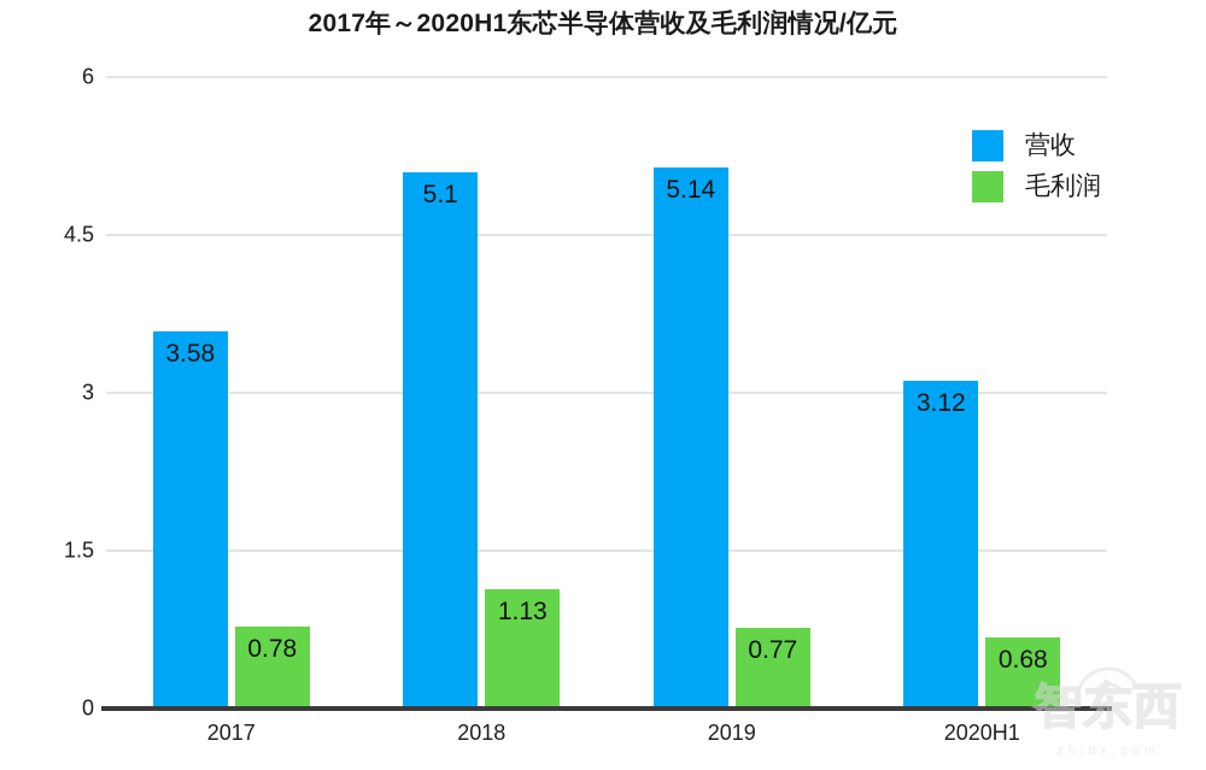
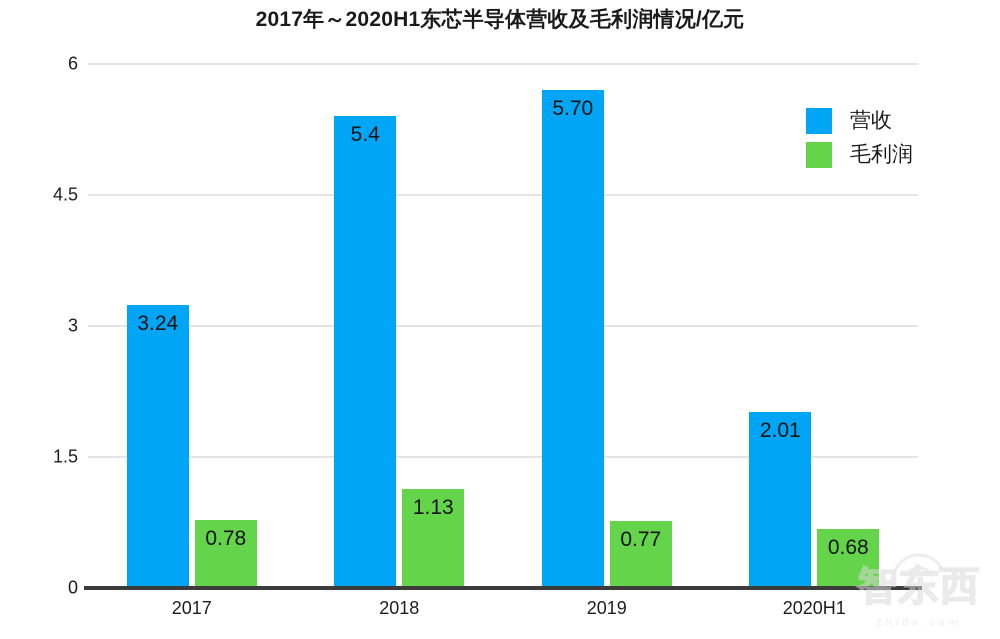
营收/2017: 3.58 -> 3.24
营收/2018: 5.1 -> 5.4
营收/2019: 5.14 -> 5.70
营收/2020H1: 3.12 -> 2.01
